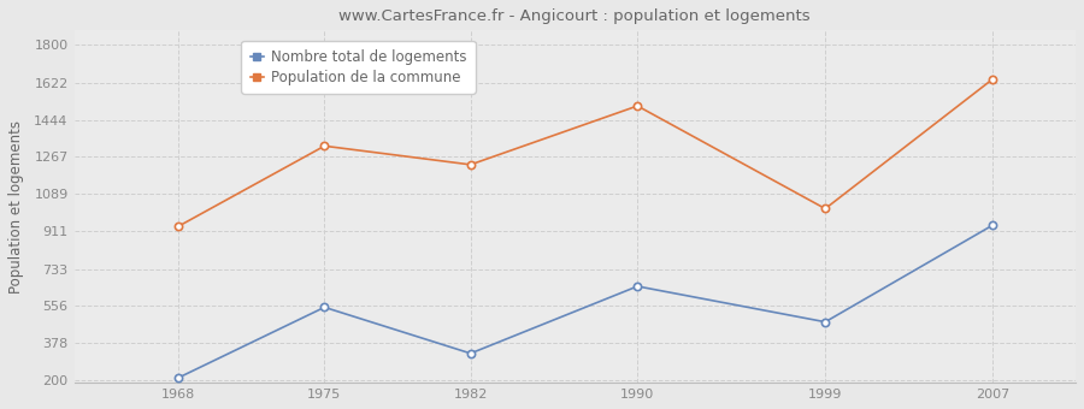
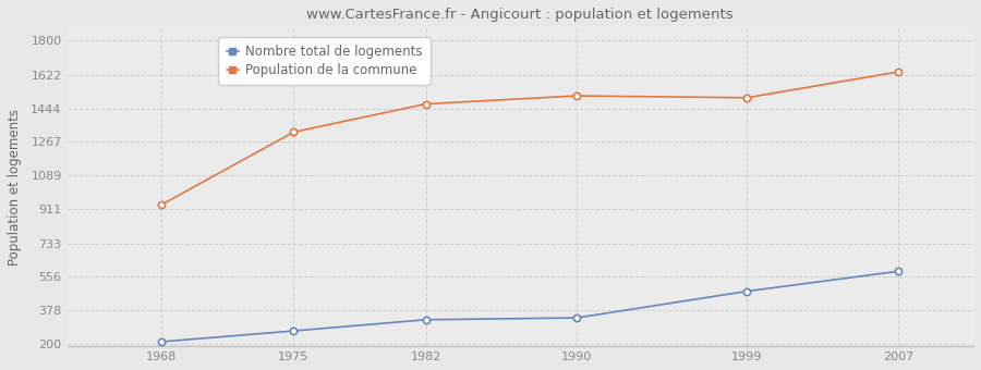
Nombre total de logements/1975: 550 -> 270
Population de la commune/1982: 1230 -> 1470
Nombre total de logements/1990: 650 -> 340
Population de la commune/1999: 1020 -> 1500
Nombre total de logements/2007: 940 -> 580
